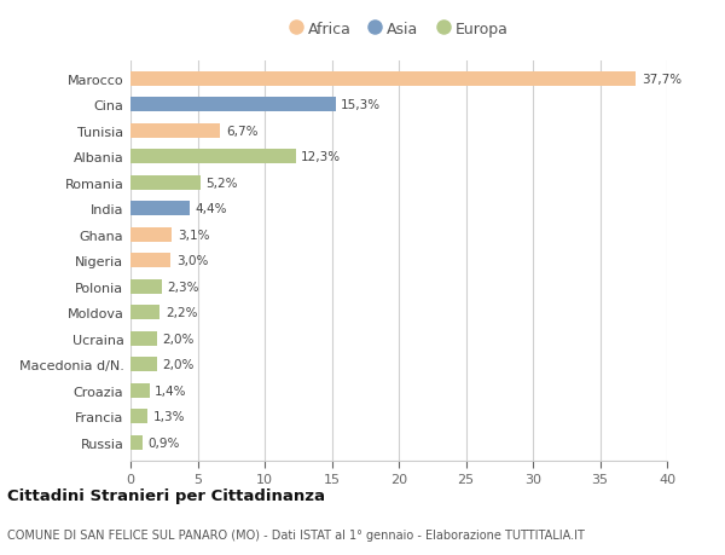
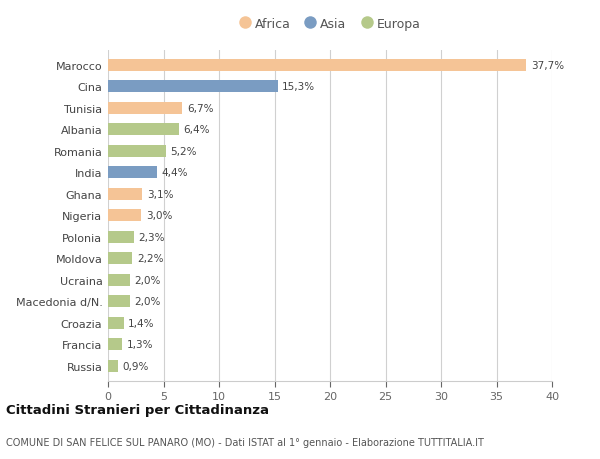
Albania: 12,3% -> 6,4%
